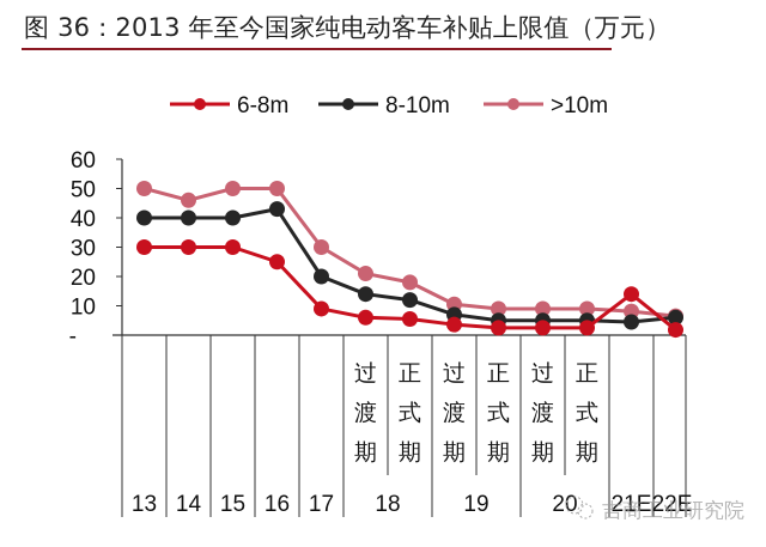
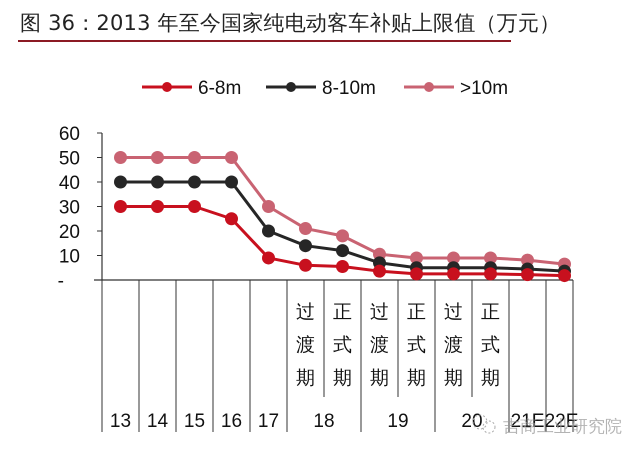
>10m/14: 46 -> 50
8-10m/16: 43 -> 40
6-8m/21E: 14 -> 2
8-10m/22E: 6 -> 4
